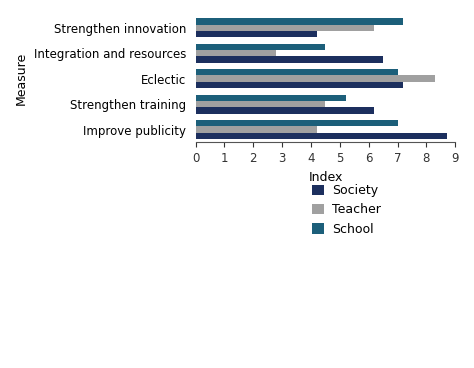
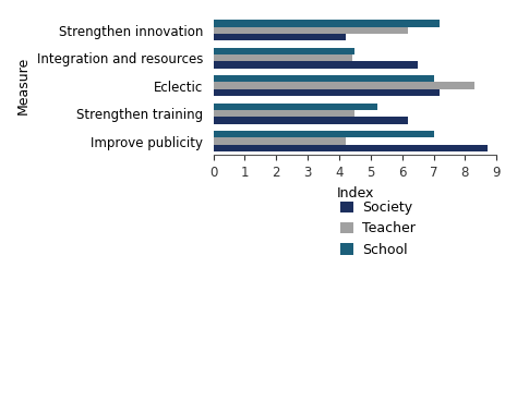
Teacher/Integration and resources: 2.8 -> 4.4
